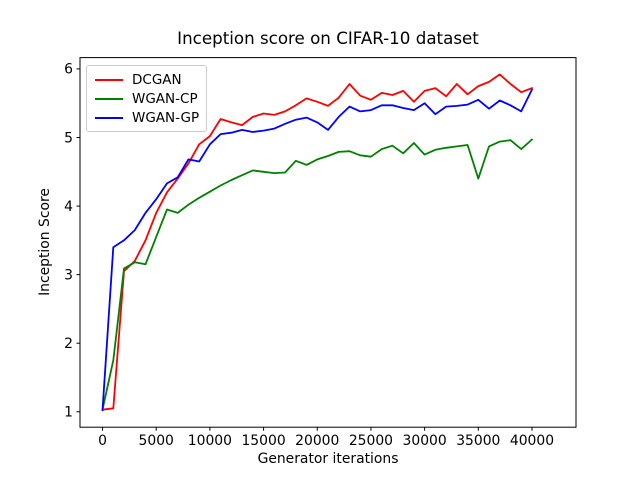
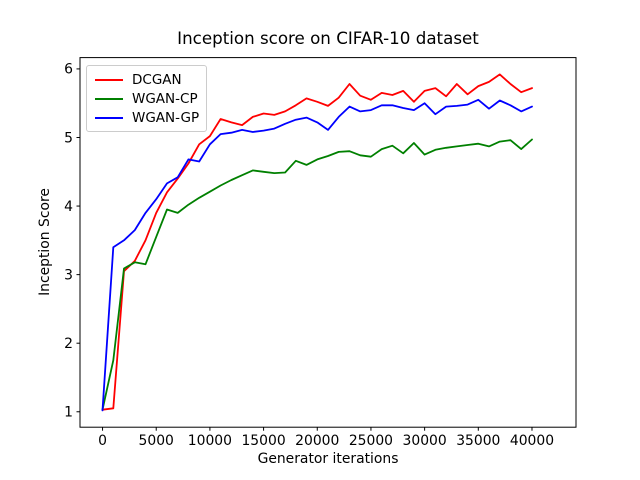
WGAN-CP/35000: 4.4 -> 4.9
WGAN-GP/40000: 5.7 -> 5.5
